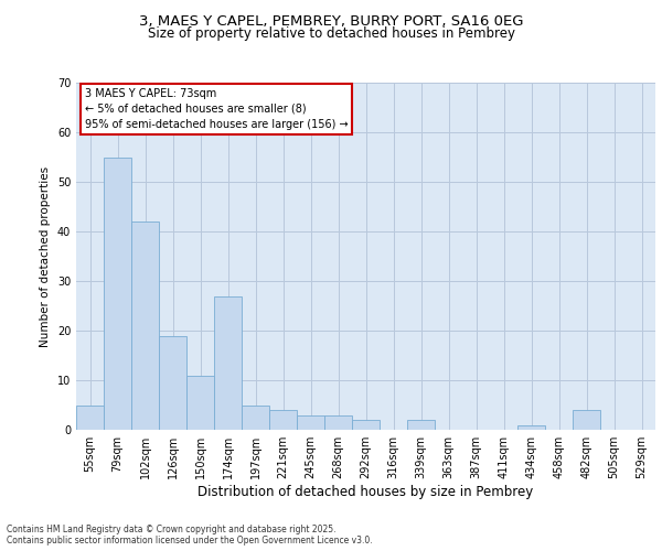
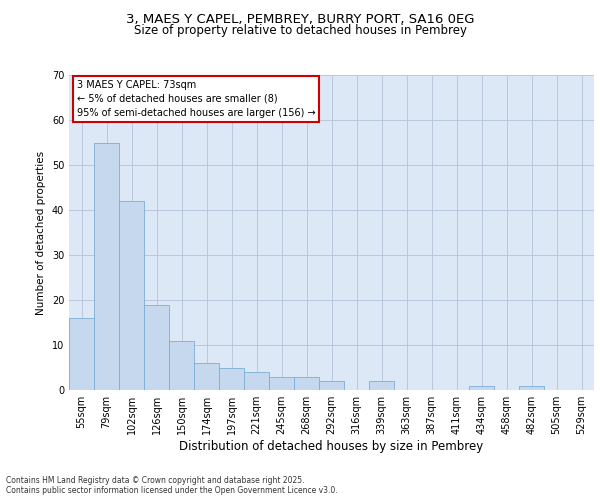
55sqm: 5 -> 16
174sqm: 27 -> 6
482sqm: 4 -> 1
